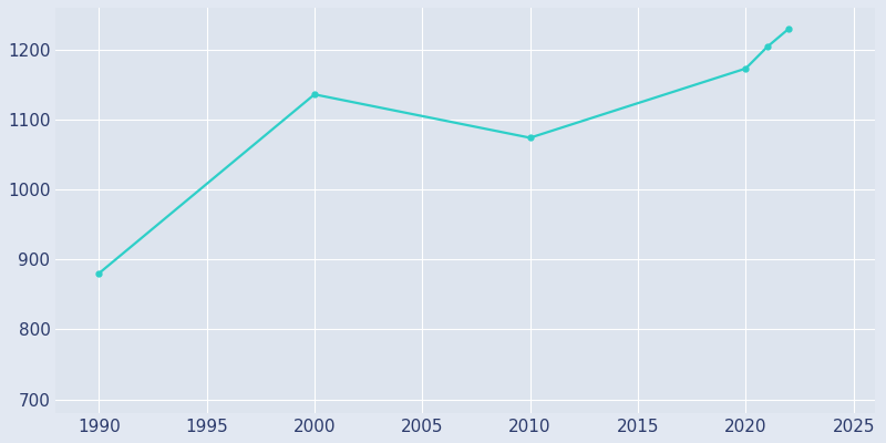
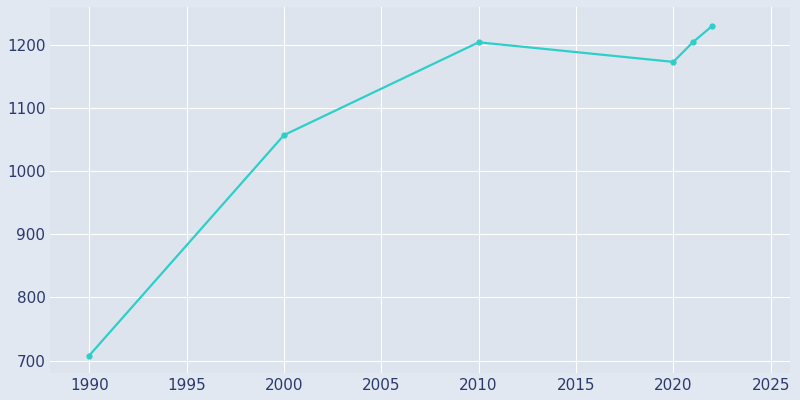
1990: 880 -> 708
2000: 1136 -> 1057
2010: 1074 -> 1204
